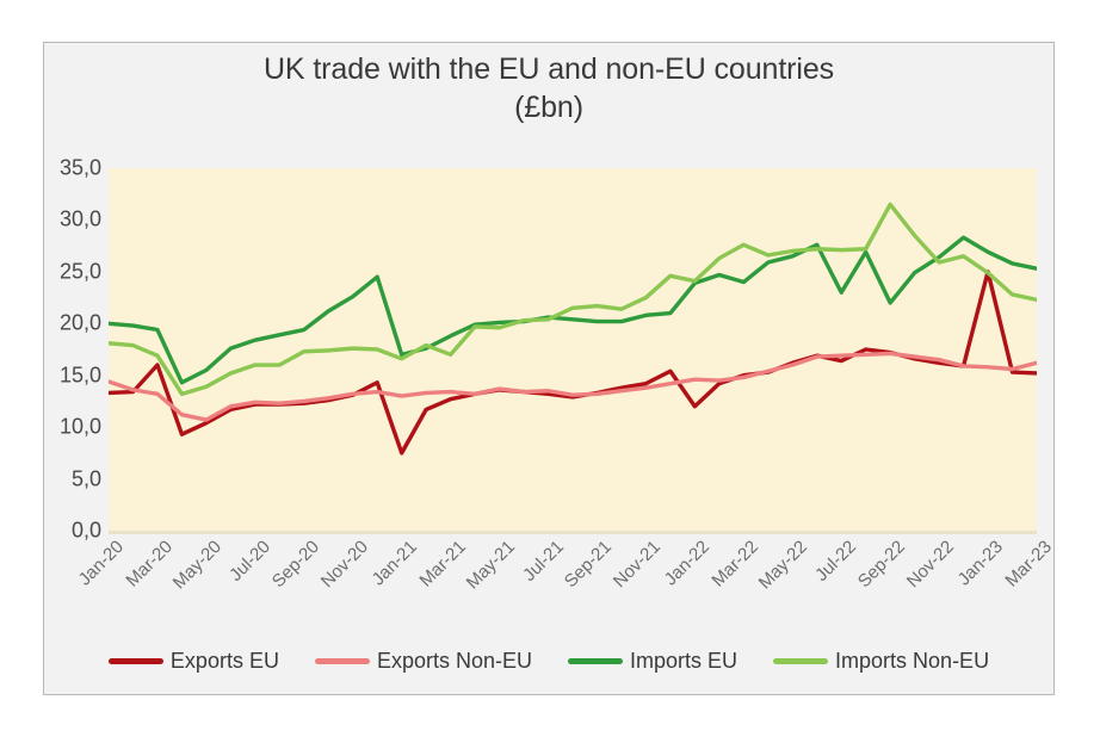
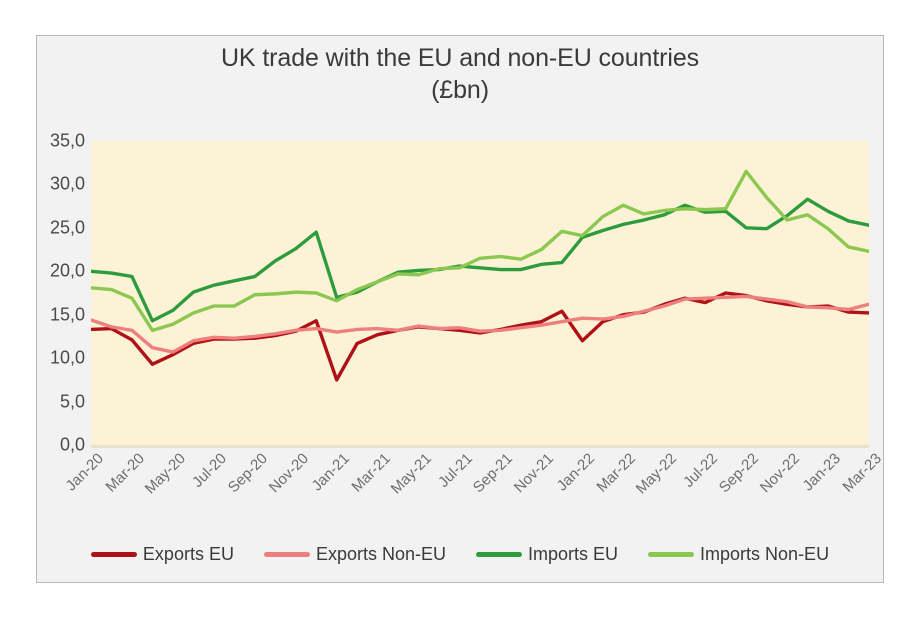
Exports EU/Mar-20: 16 -> 12
Imports Non-EU/Mar-21: 17 -> 19
Imports EU/Mar-22: 24 -> 25
Imports EU/Jul-22: 23 -> 27
Imports EU/Sep-22: 22 -> 25
Exports EU/Jan-23: 25 -> 16
